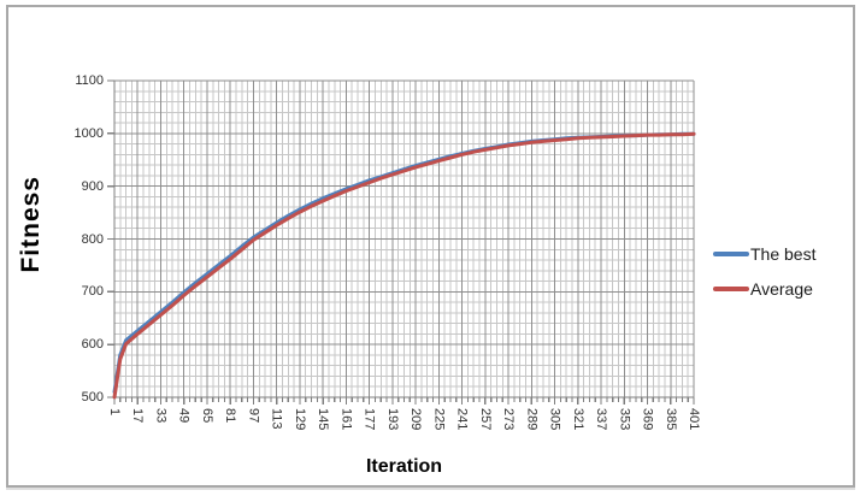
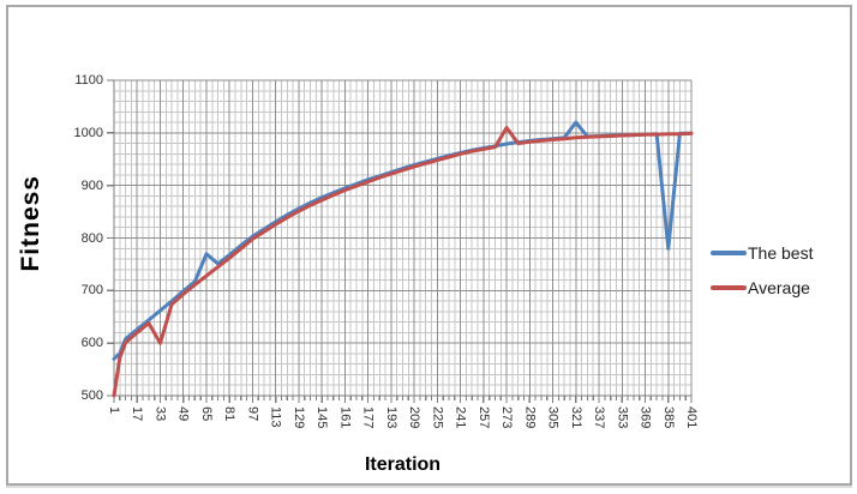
The best/1: 510 -> 570
Average/33: 660 -> 600
The best/65: 730 -> 770
Average/273: 980 -> 1010
The best/321: 990 -> 1020
The best/385: 1000 -> 780
